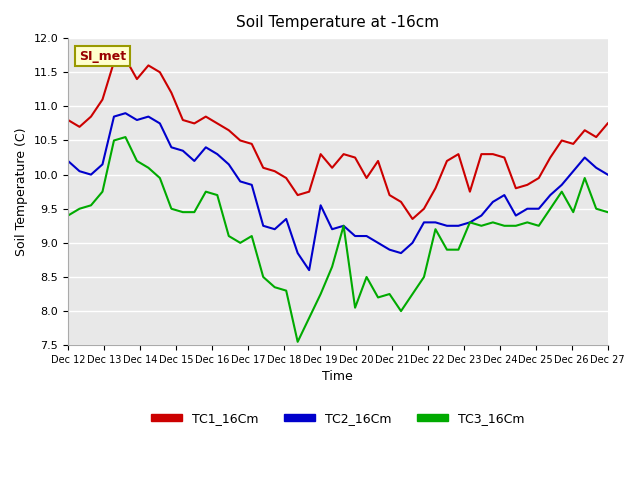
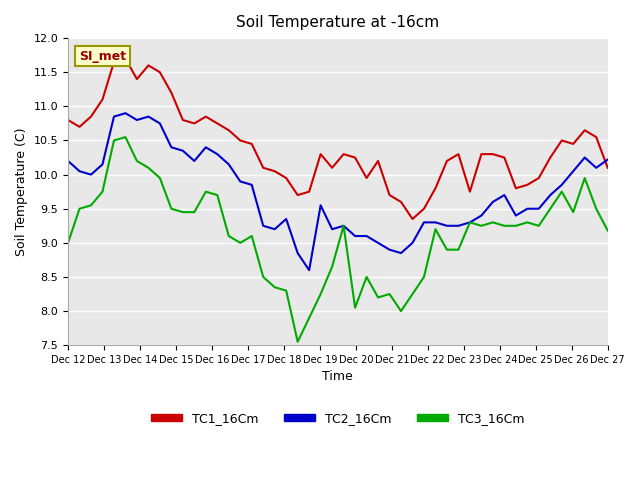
TC3_16Cm/Dec 12: 9.40 -> 9.00
TC1_16Cm/Dec 27: 10.75 -> 10.10
TC2_16Cm/Dec 27: 10.00 -> 10.22
TC3_16Cm/Dec 27: 9.45 -> 9.18
